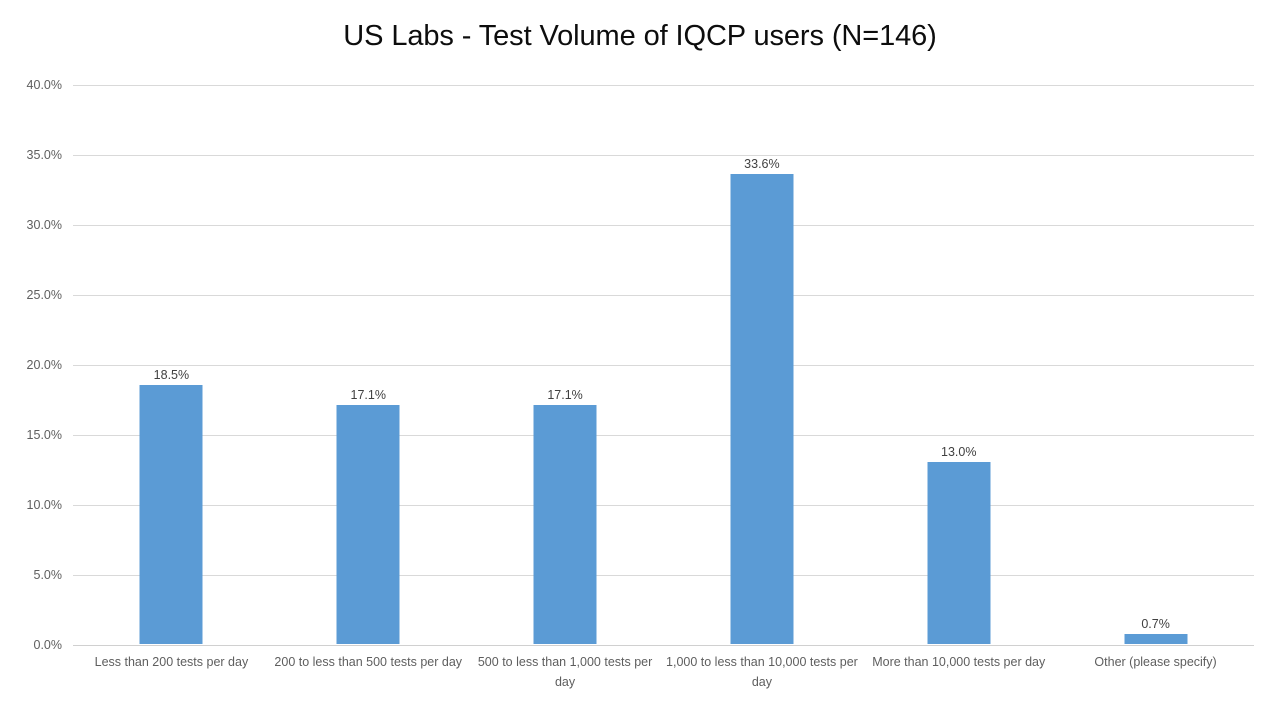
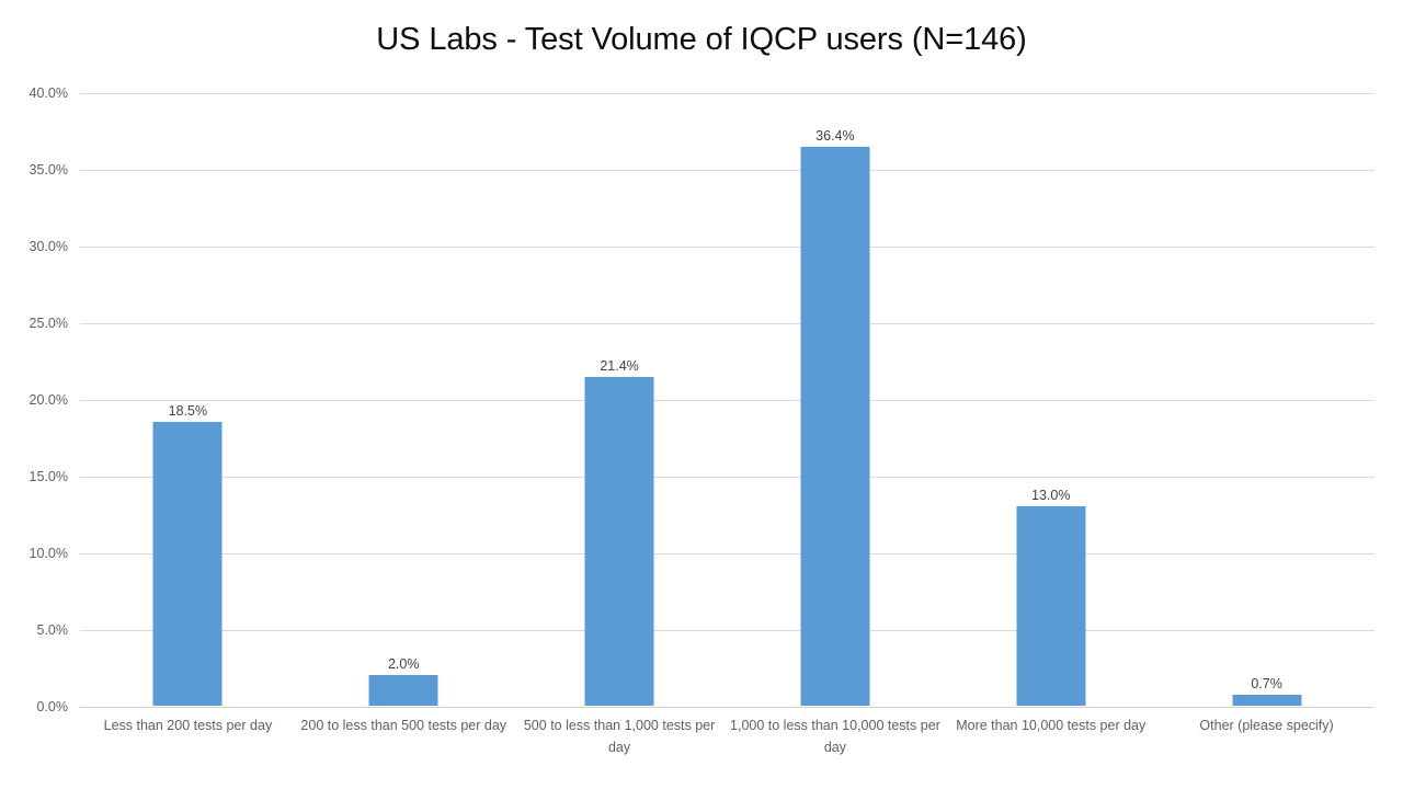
200 to less than 500 tests per day: 17.1% -> 2.0%
500 to less than 1,000 tests per day: 17.1% -> 21.4%
1,000 to less than 10,000 tests per day: 33.6% -> 36.4%
